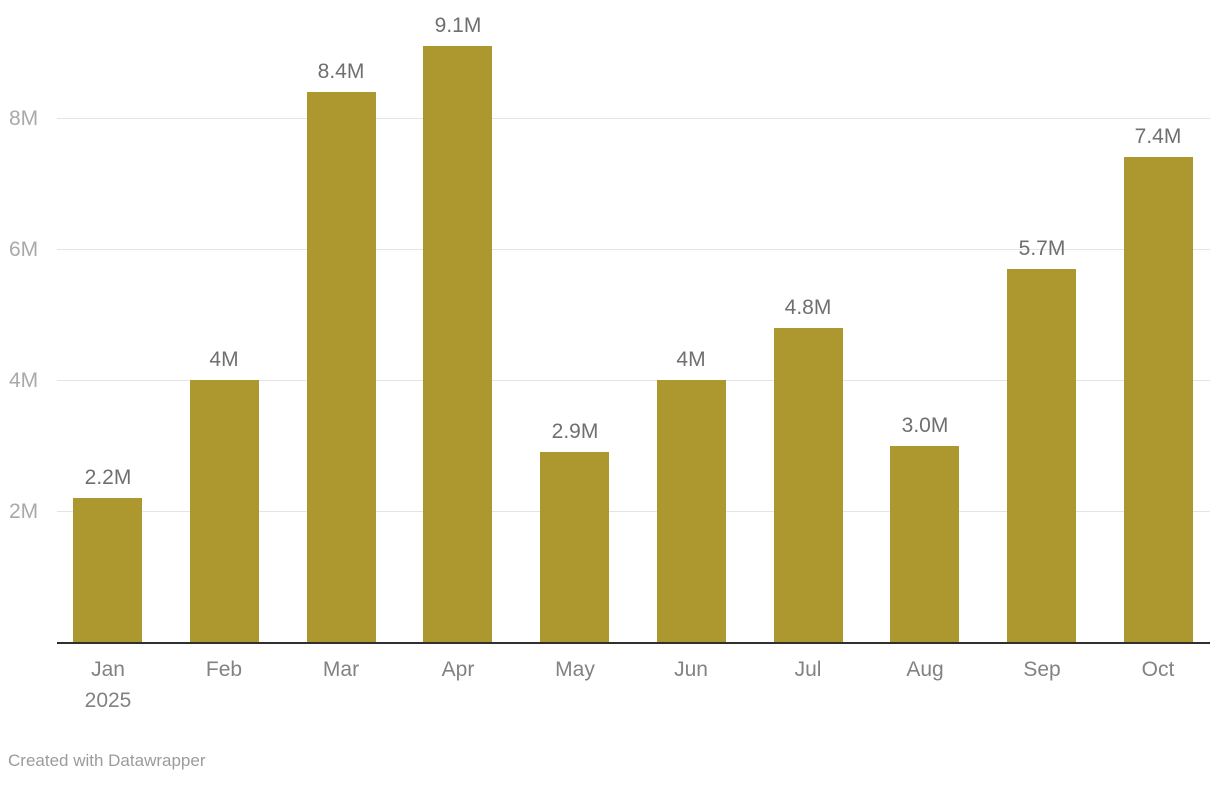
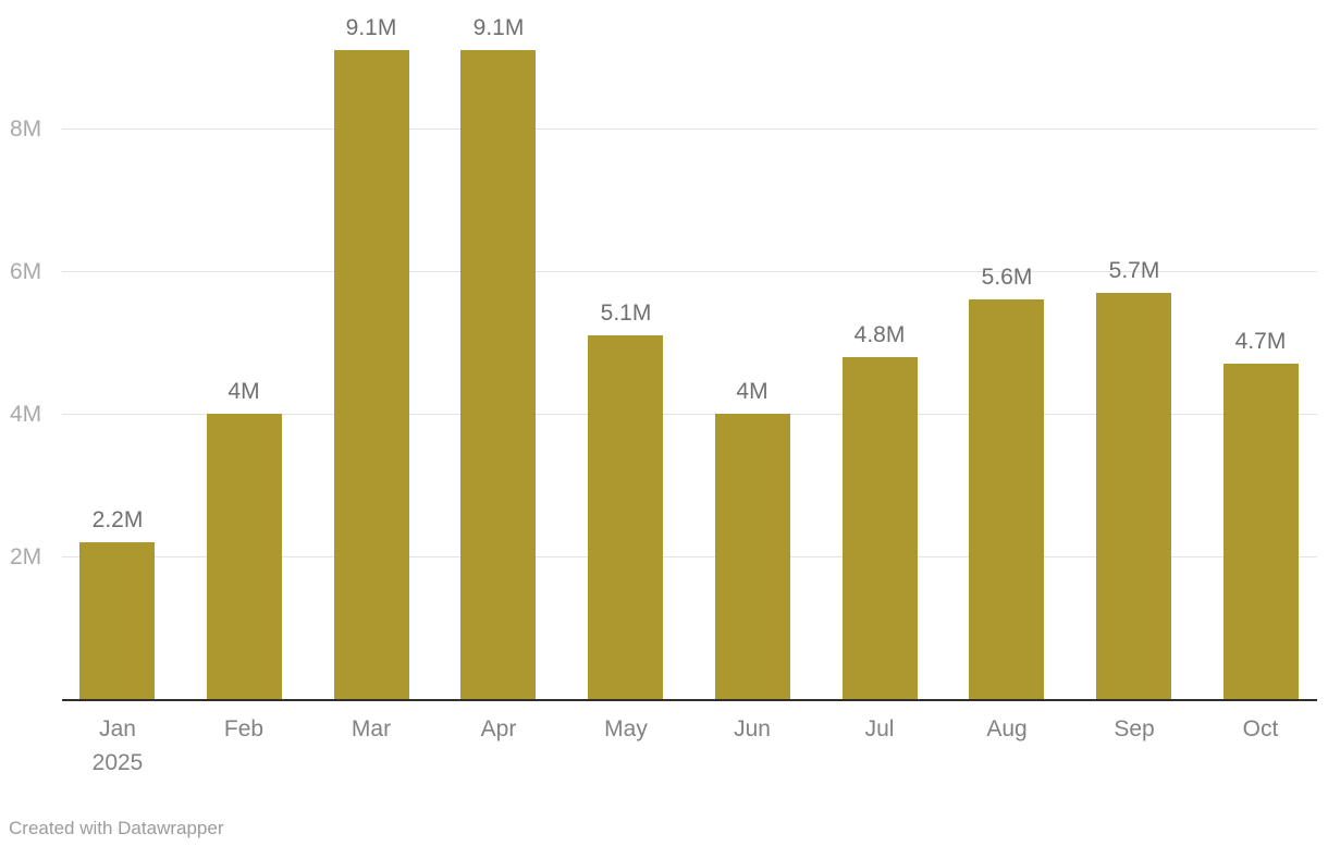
Mar: 8.4M -> 9.1M
May: 2.9M -> 5.1M
Aug: 3.0M -> 5.6M
Oct: 7.4M -> 4.7M
